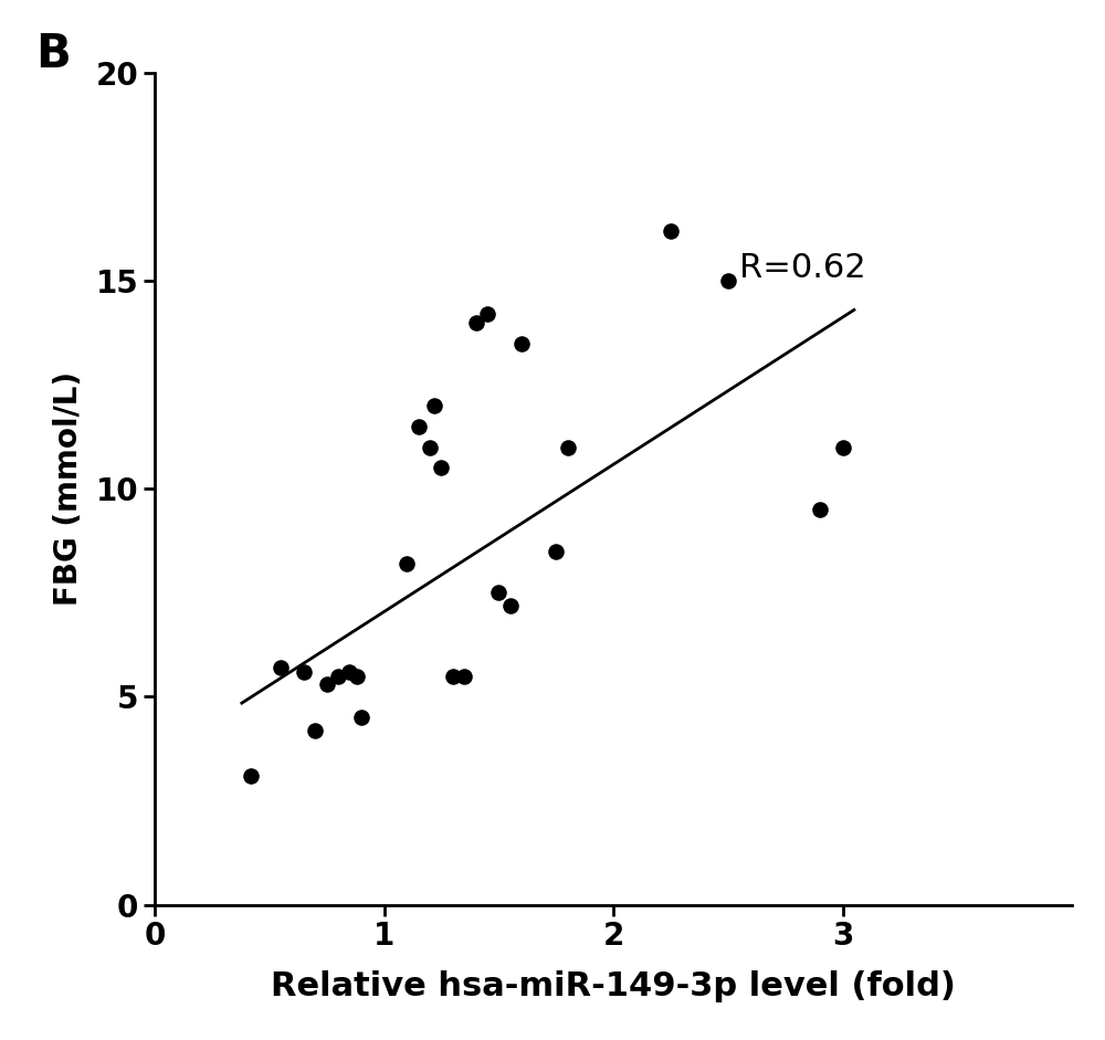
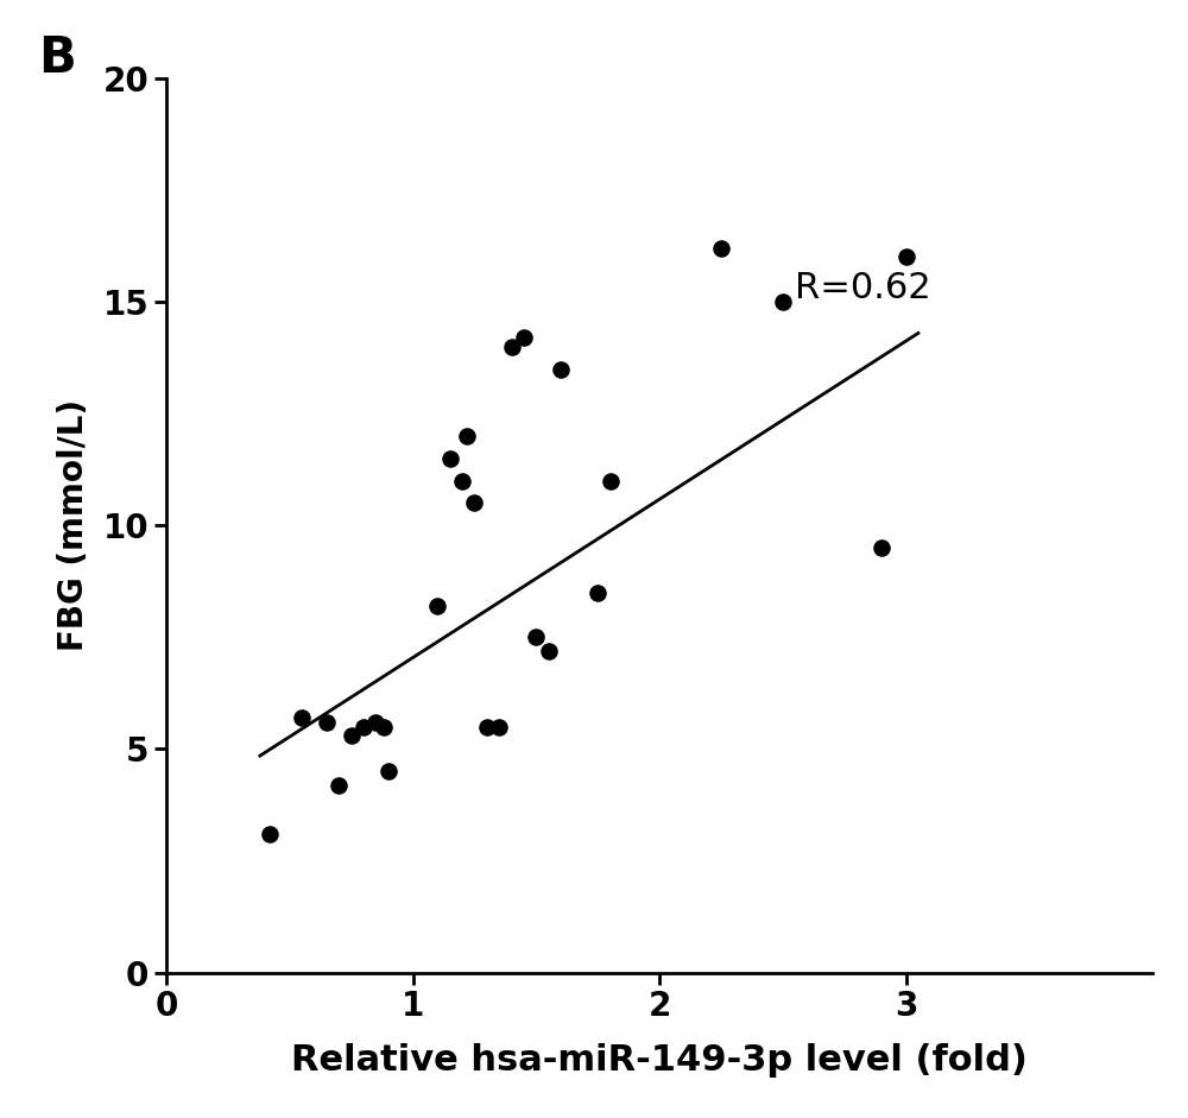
3: 11.0 -> 16.0
